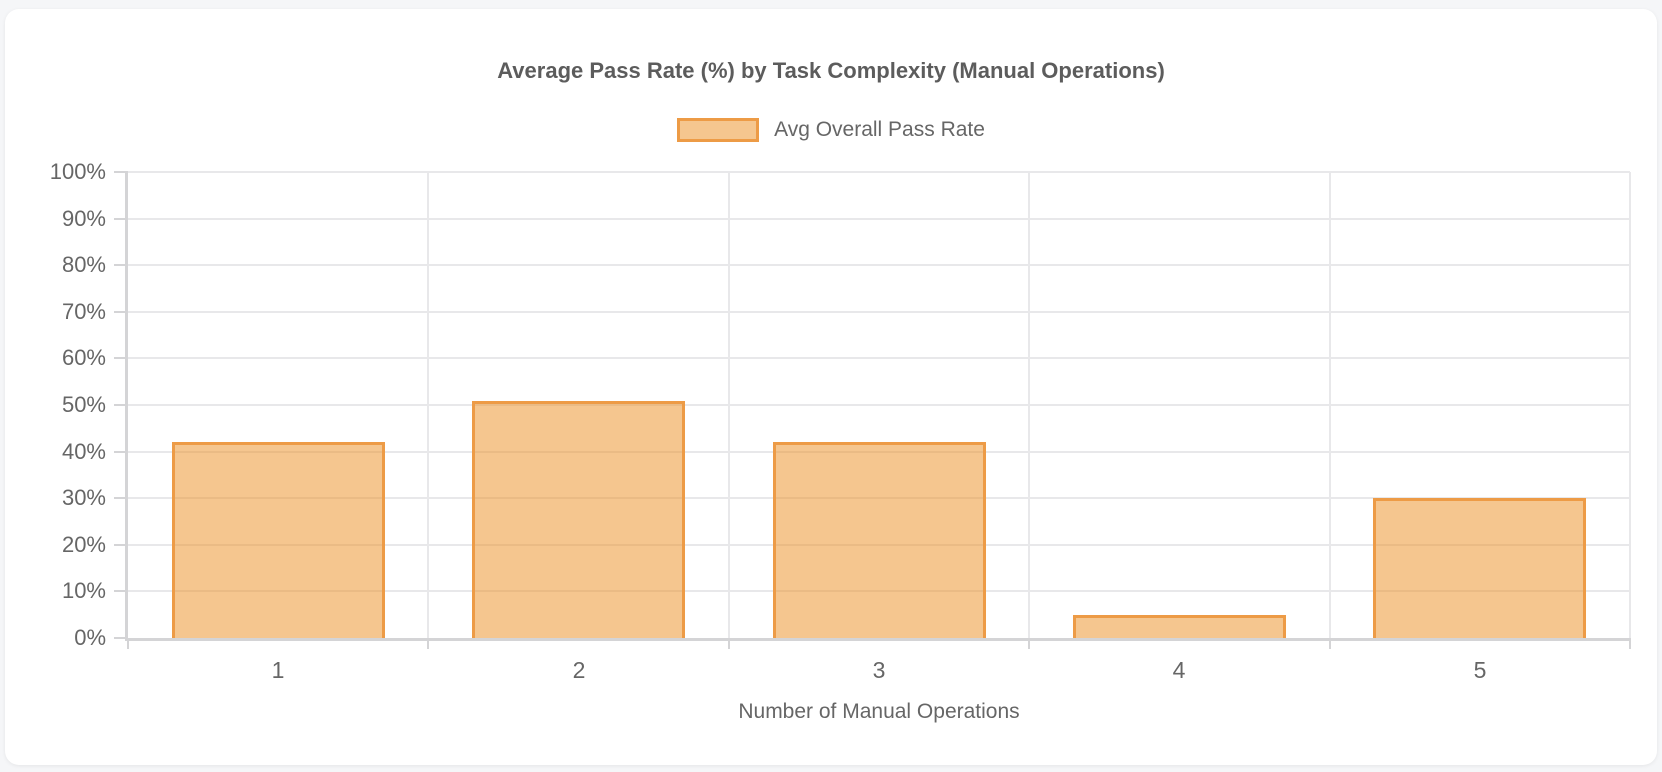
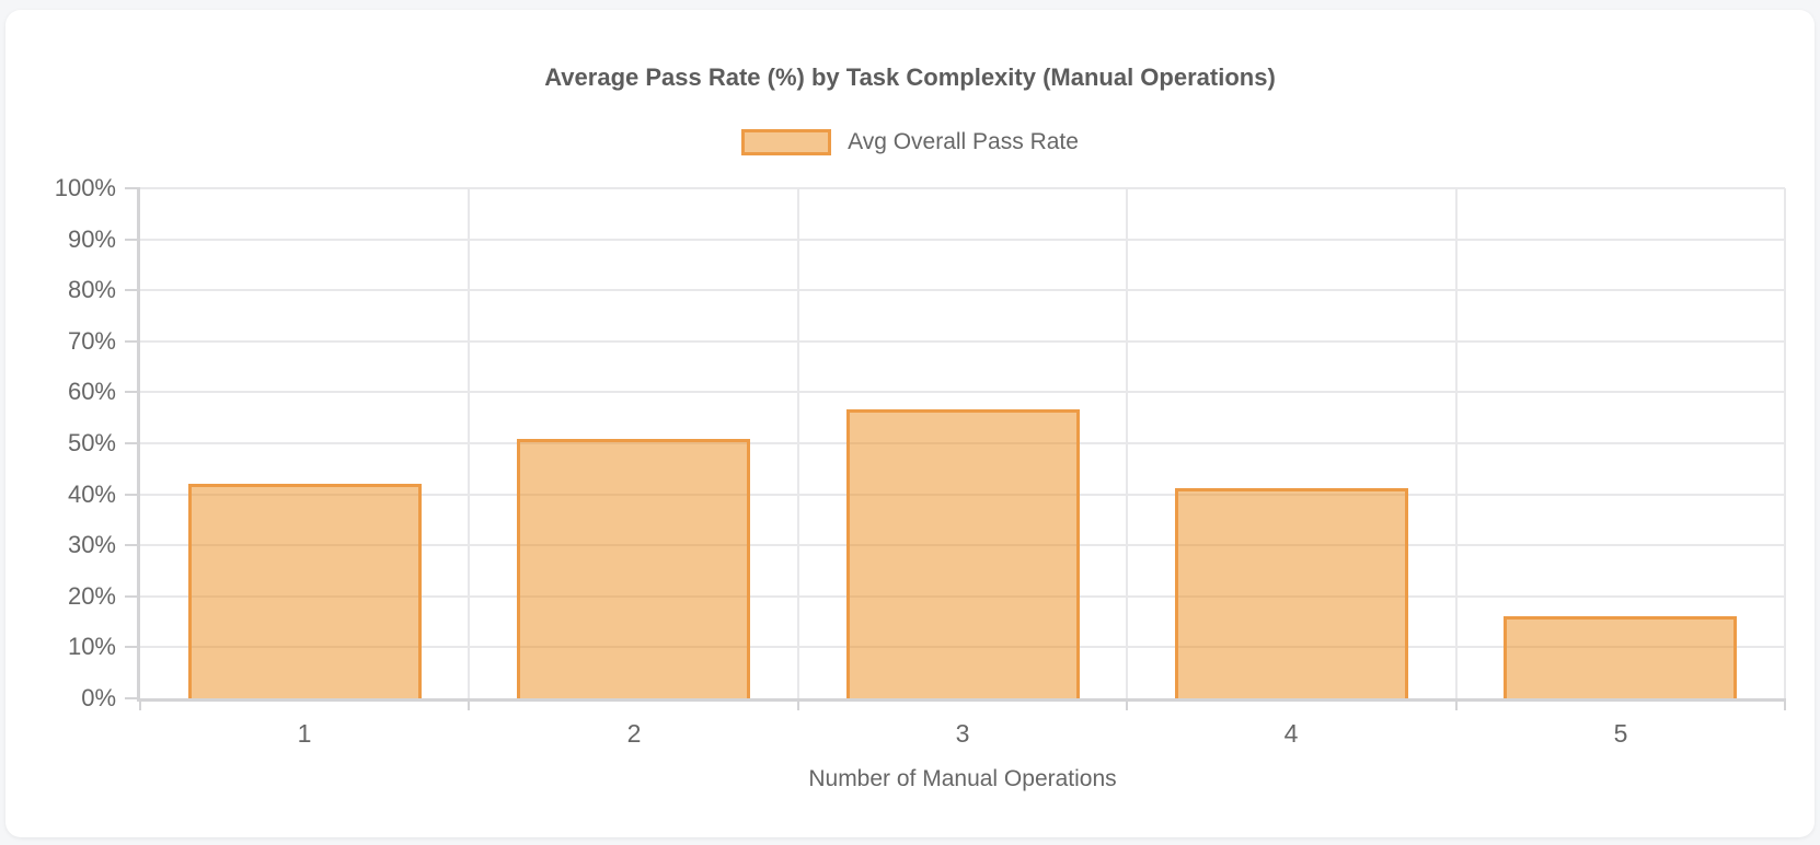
3: 42% -> 57%
4: 5% -> 41%
5: 30% -> 16%
